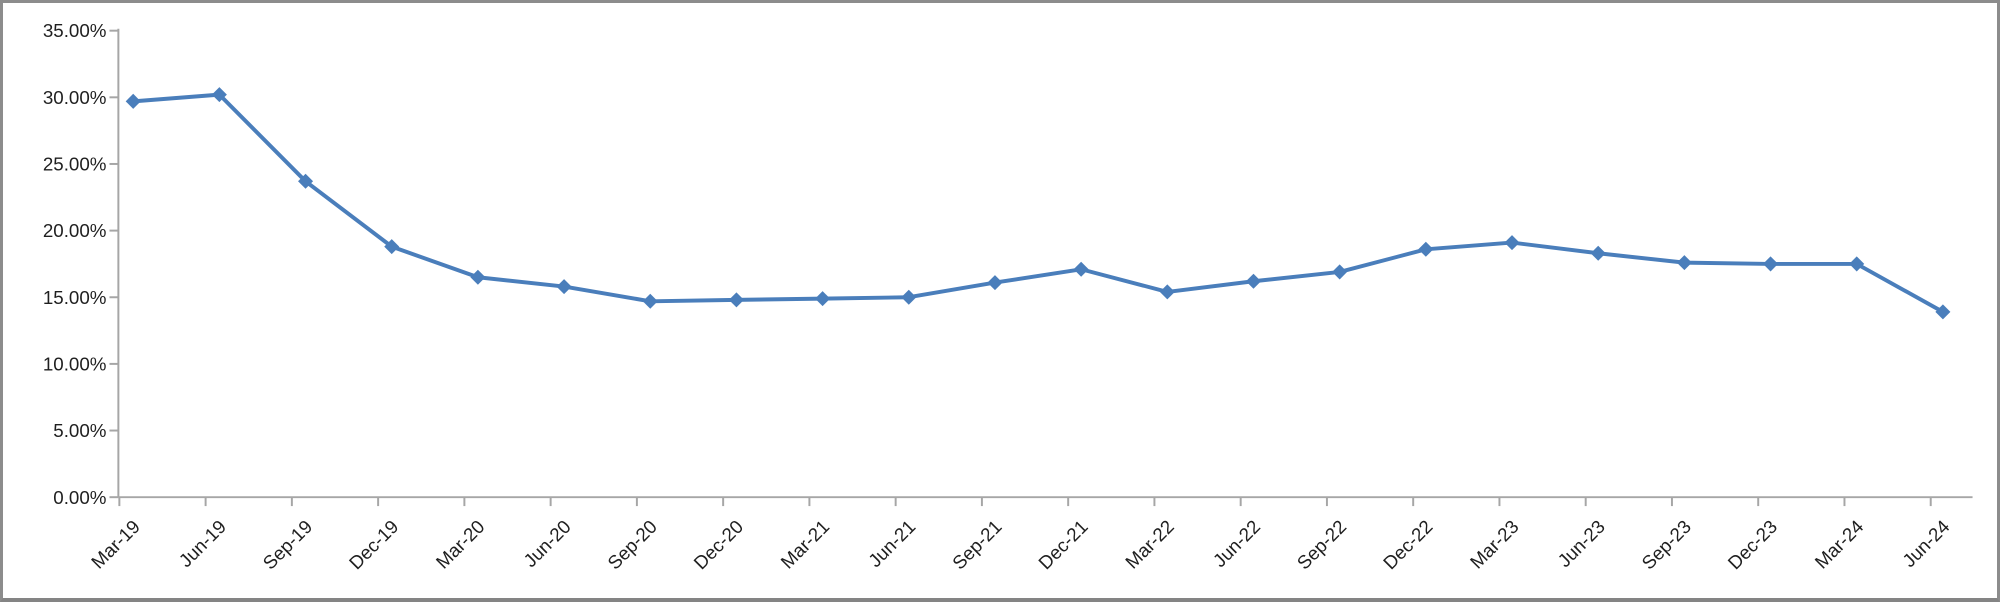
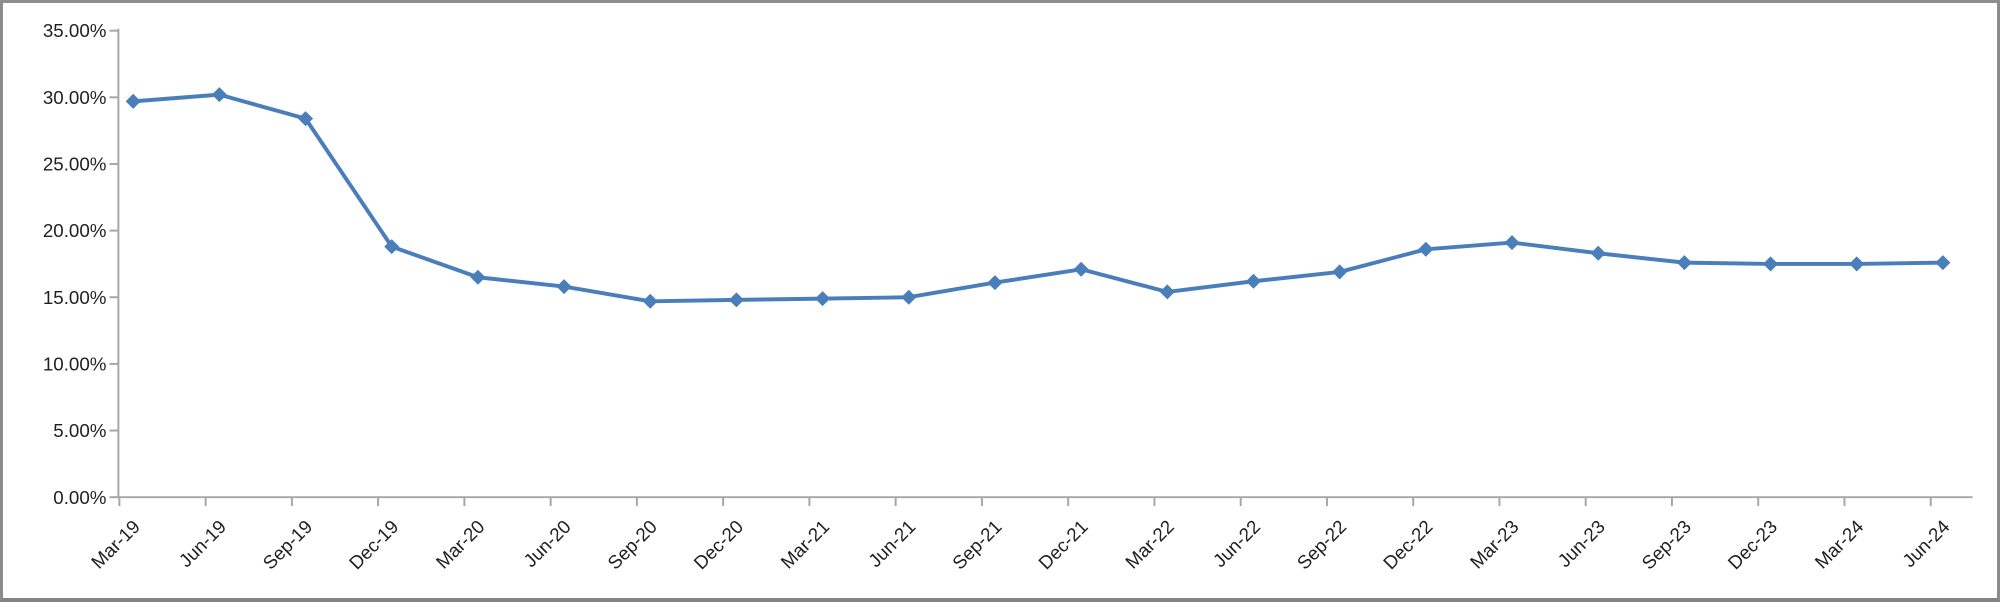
Sep-19: 23.7% -> 28.4%
Jun-24: 13.9% -> 17.6%
